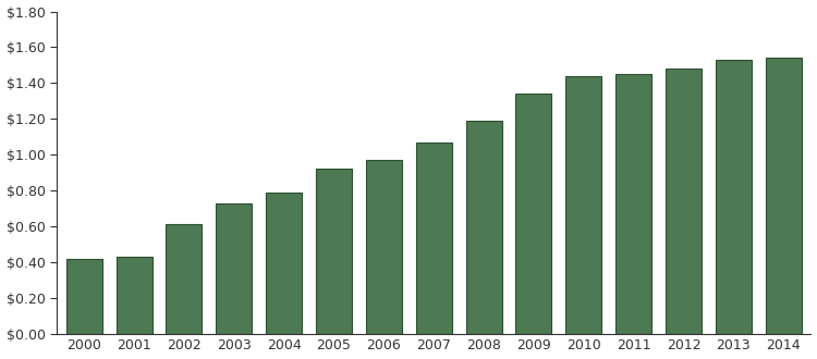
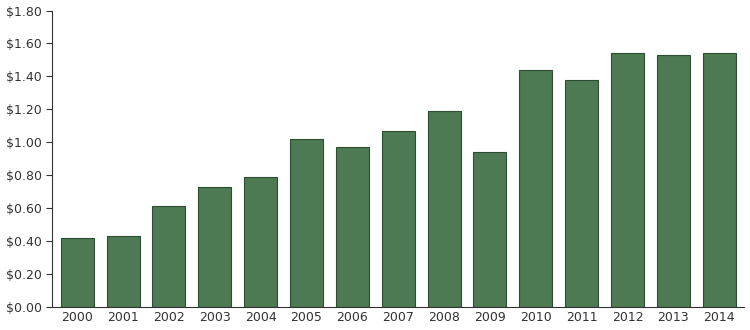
2005: $0.92 -> $1.02
2009: $1.34 -> $0.94
2011: $1.45 -> $1.38
2012: $1.48 -> $1.54
